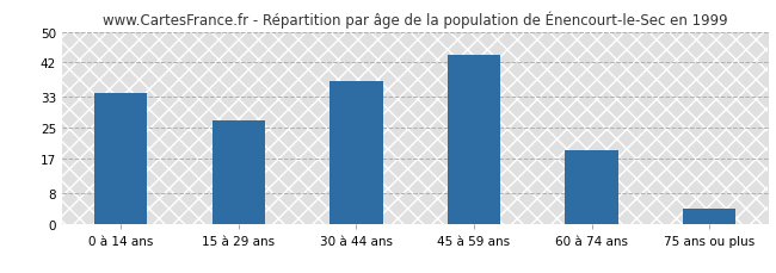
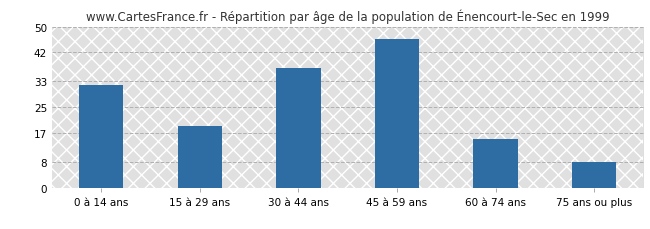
0 à 14 ans: 34 -> 32
15 à 29 ans: 27 -> 19
45 à 59 ans: 44 -> 46
60 à 74 ans: 19 -> 15
75 ans ou plus: 4 -> 8
